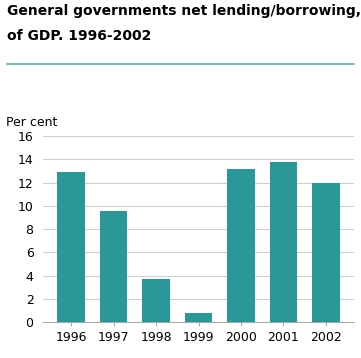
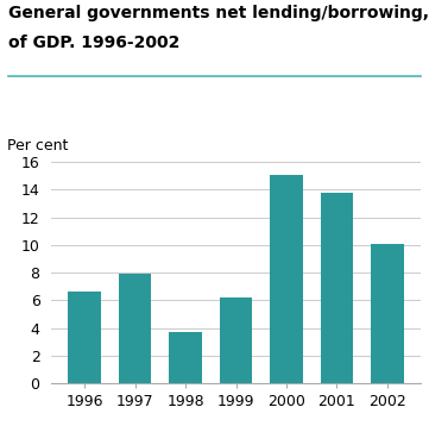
1996: 12.9 -> 6.6
1997: 9.6 -> 7.9
1999: 0.8 -> 6.2
2000: 13.2 -> 15.1
2002: 12.0 -> 10.1
